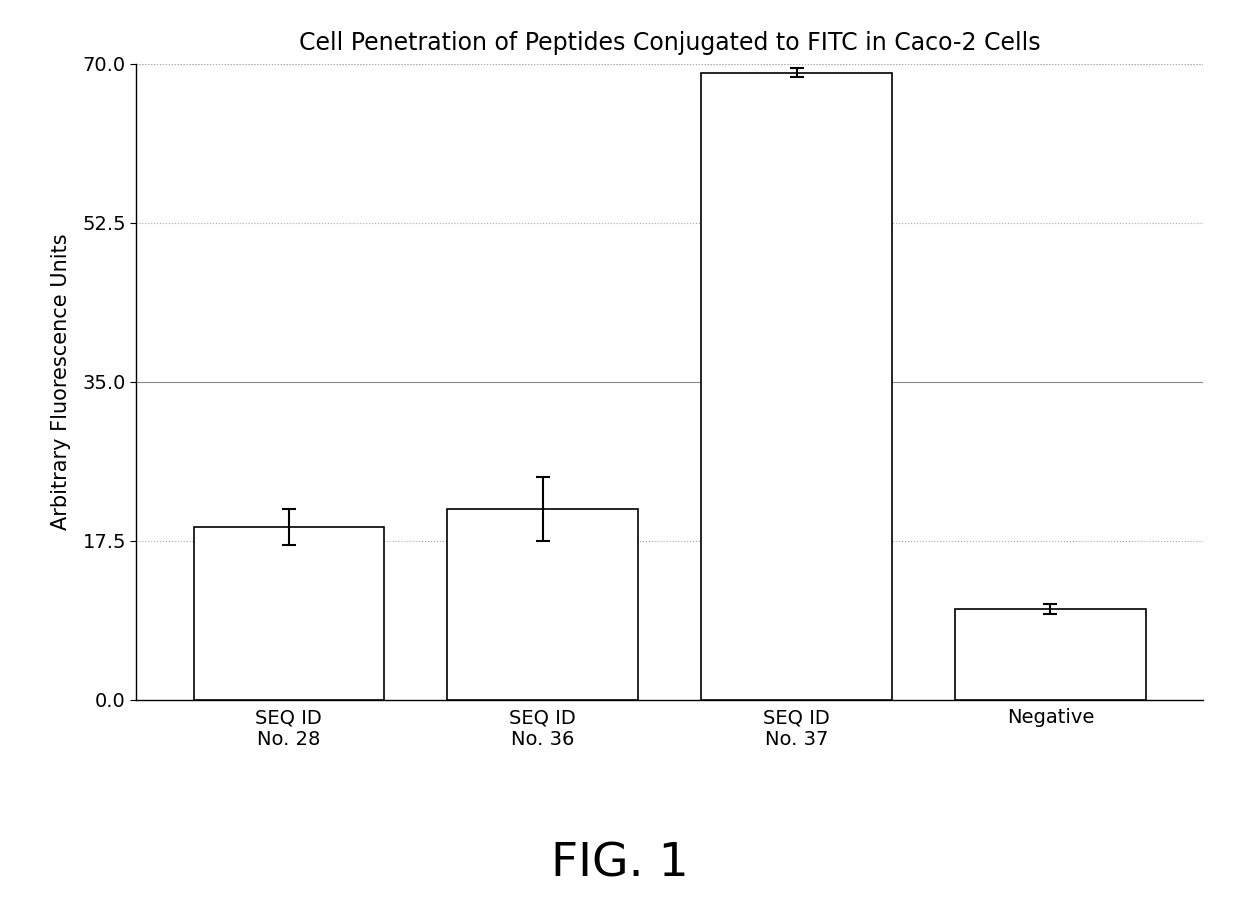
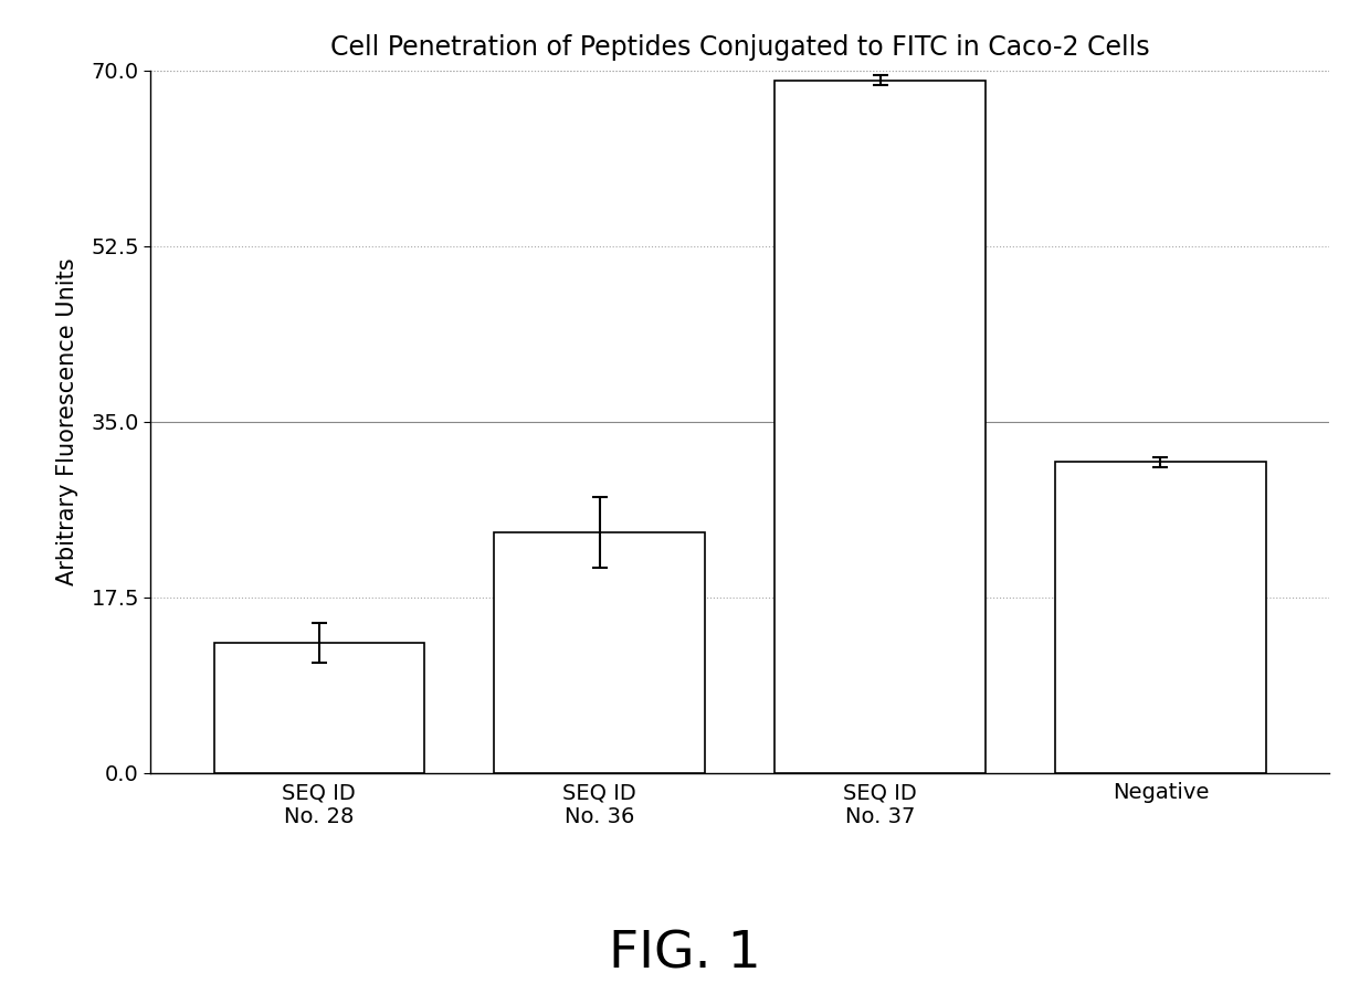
SEQ ID No. 28: 19 -> 13
SEQ ID No. 36: 21 -> 24
Negative: 10 -> 31
